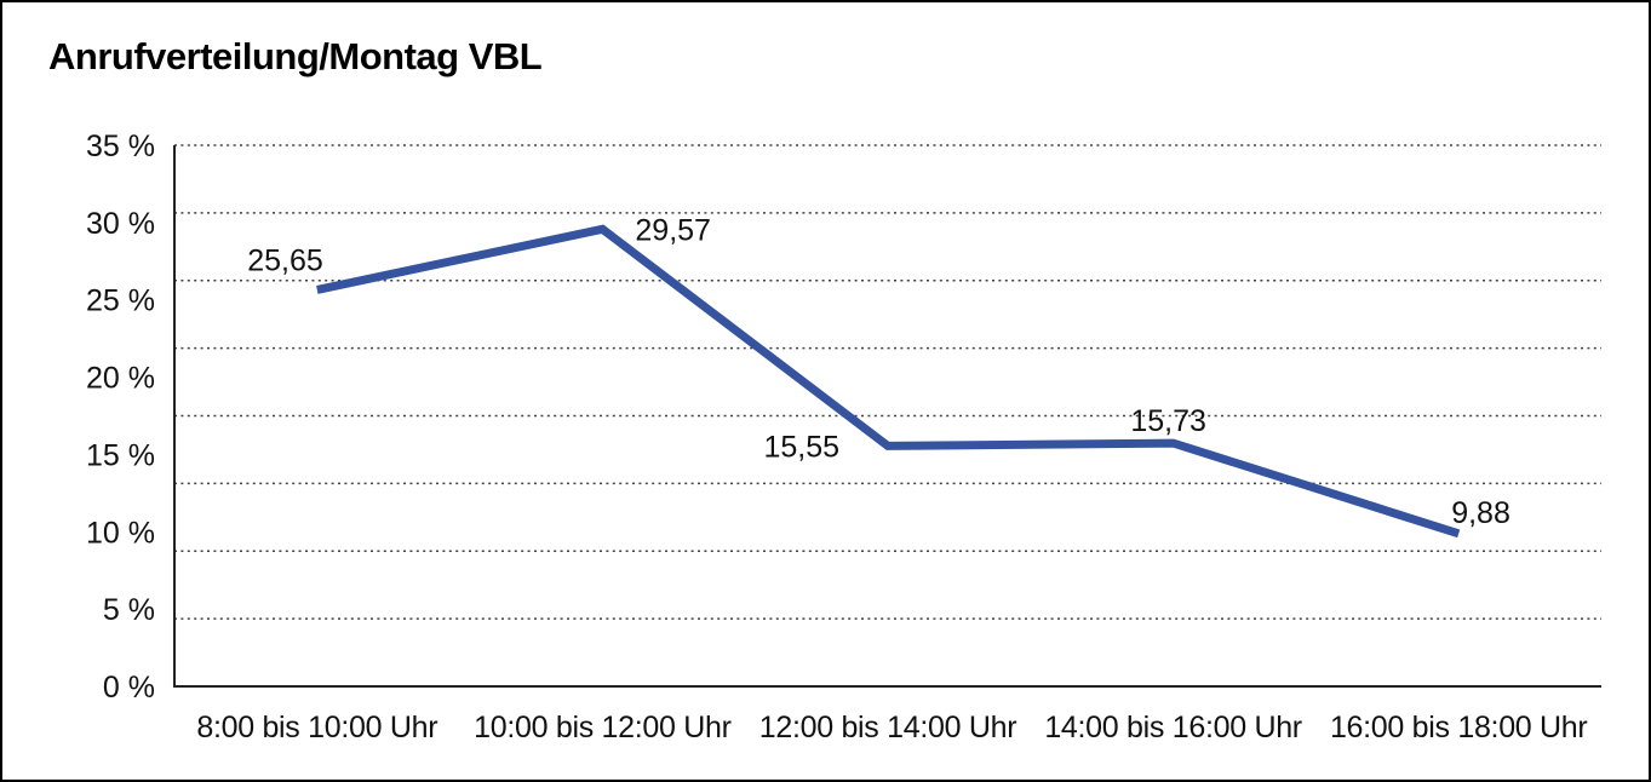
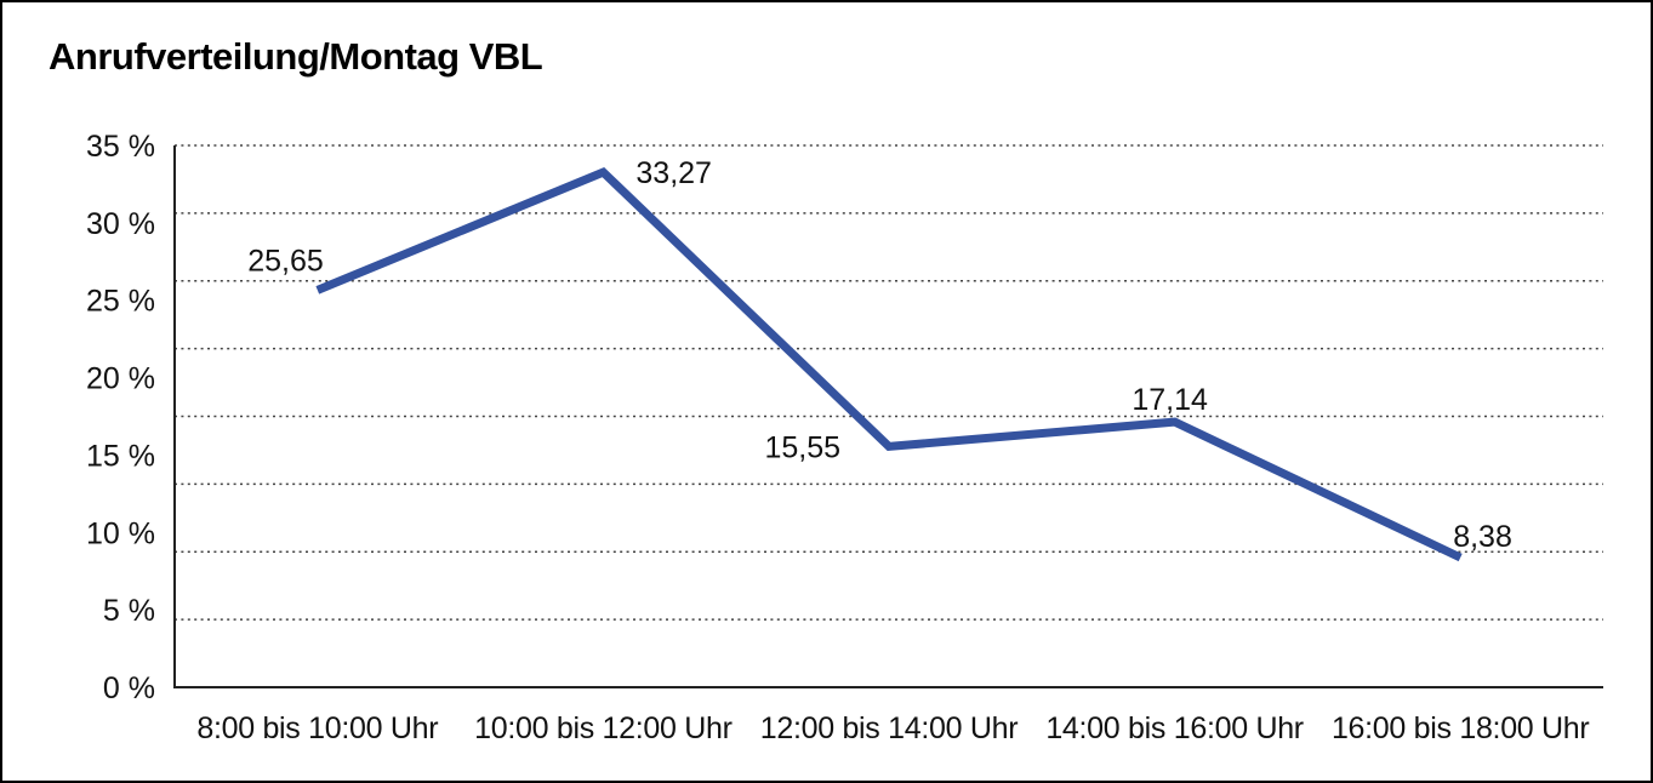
10:00 bis 12:00 Uhr: 29,57 -> 33,27
14:00 bis 16:00 Uhr: 15,73 -> 17,14
16:00 bis 18:00 Uhr: 9,88 -> 8,38
